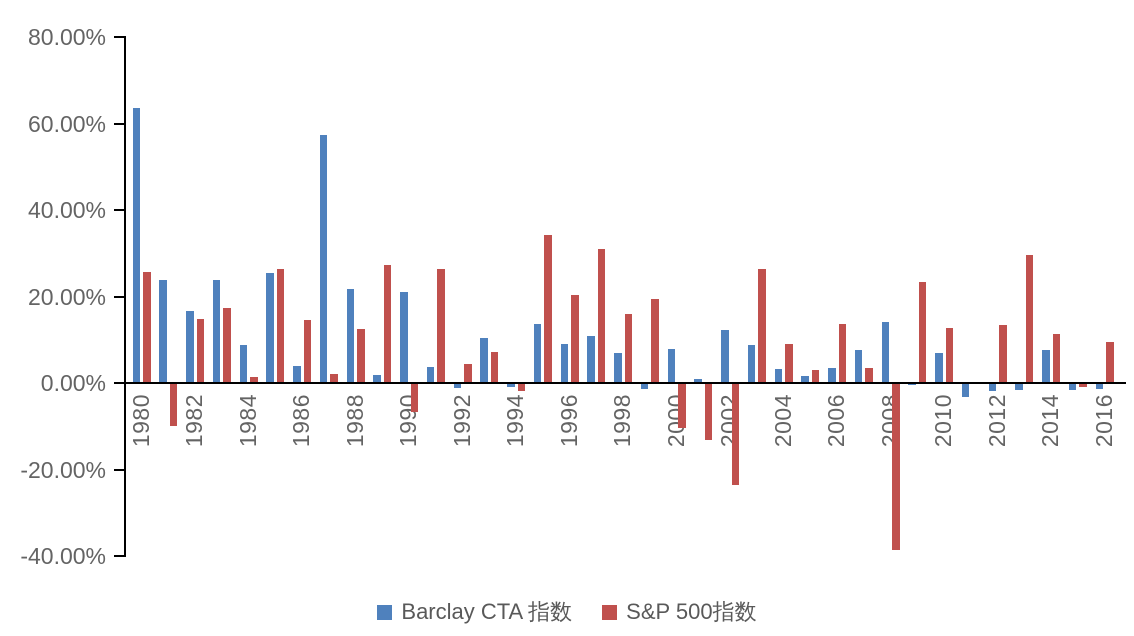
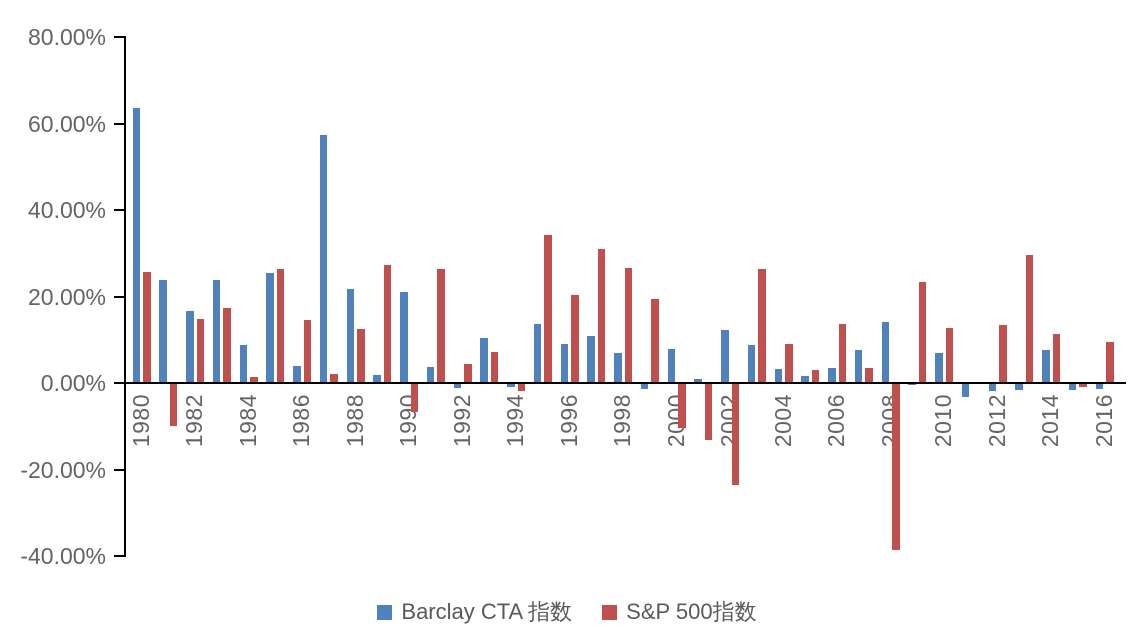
S&P 500指数/1998: 16% -> 27%
